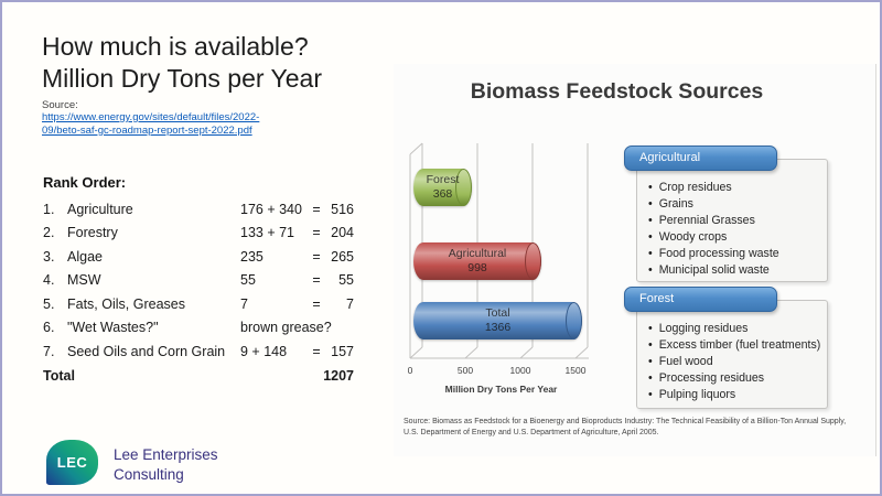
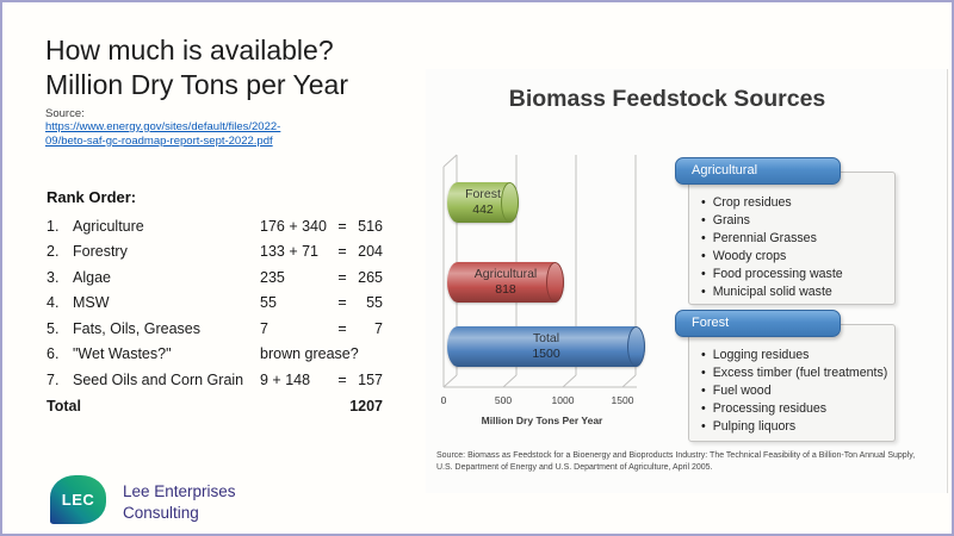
Forest: 368 -> 442
Agricultural: 998 -> 818
Total: 1366 -> 1500
